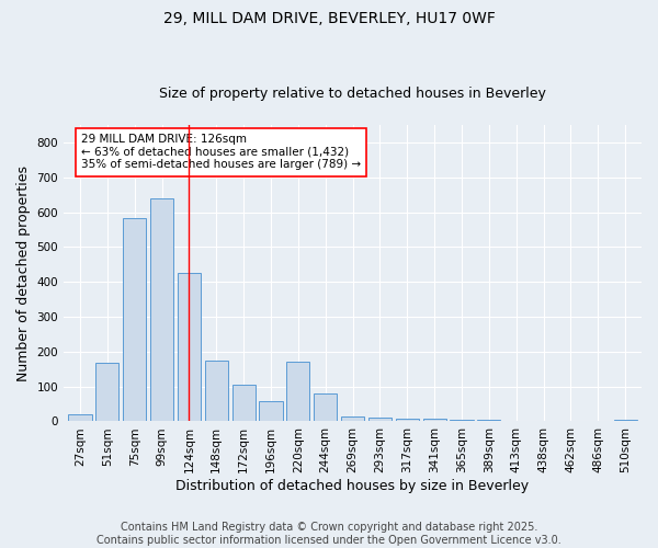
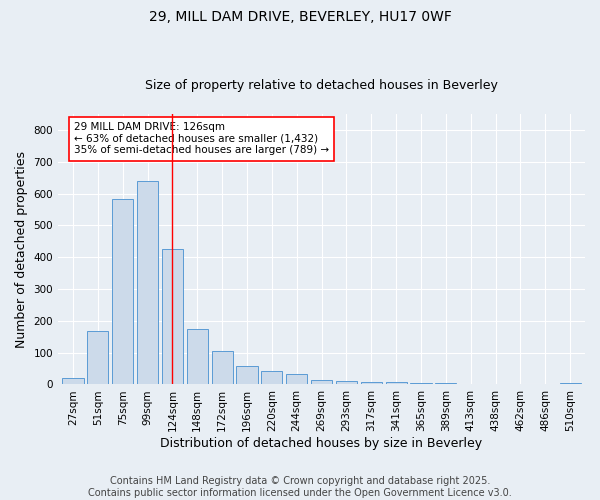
220sqm: 170 -> 42
244sqm: 80 -> 32
